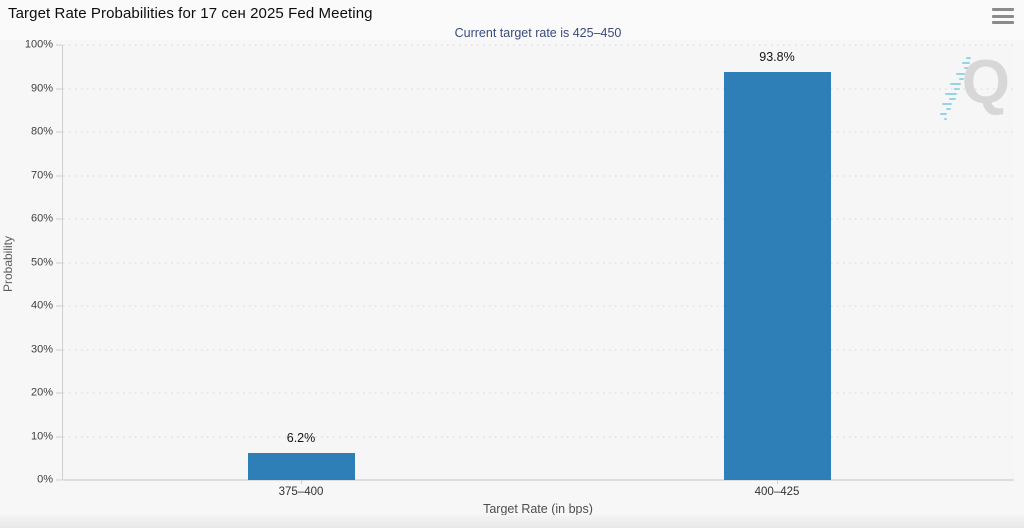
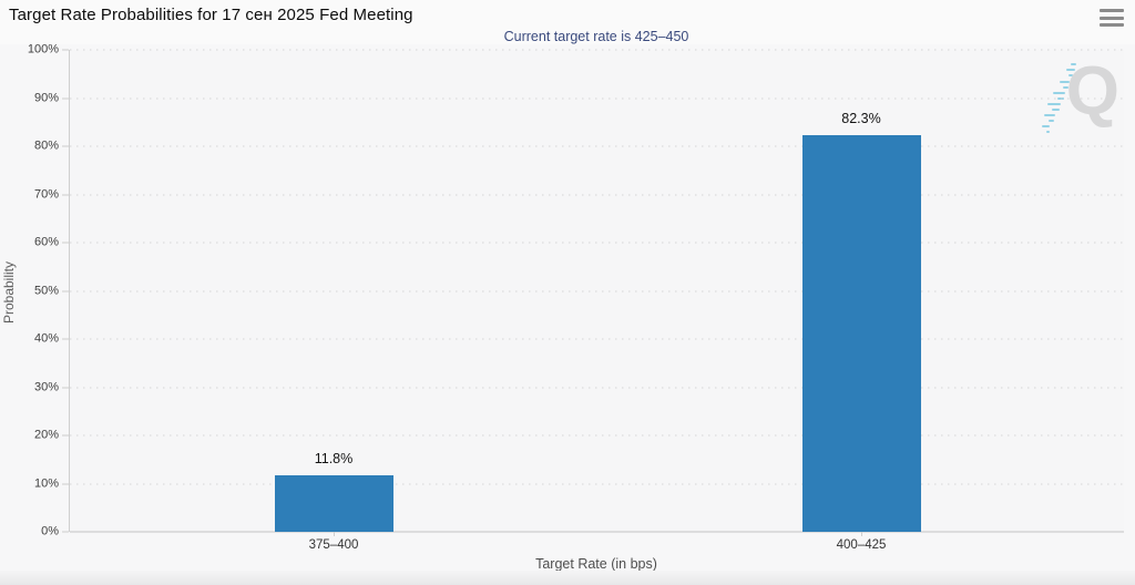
375–400: 6.2% -> 11.8%
400–425: 93.8% -> 82.3%
